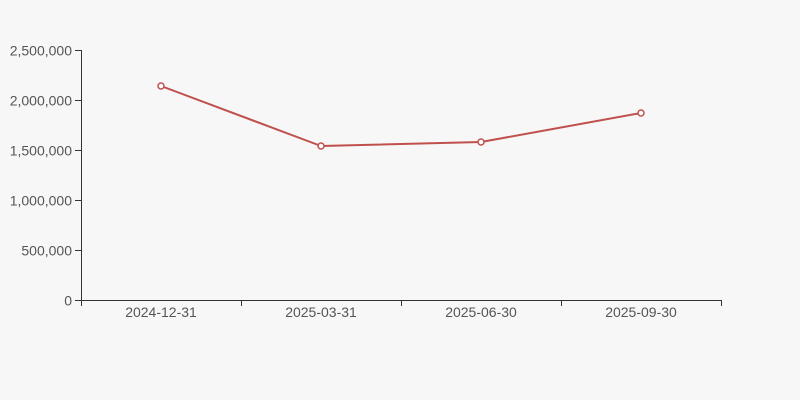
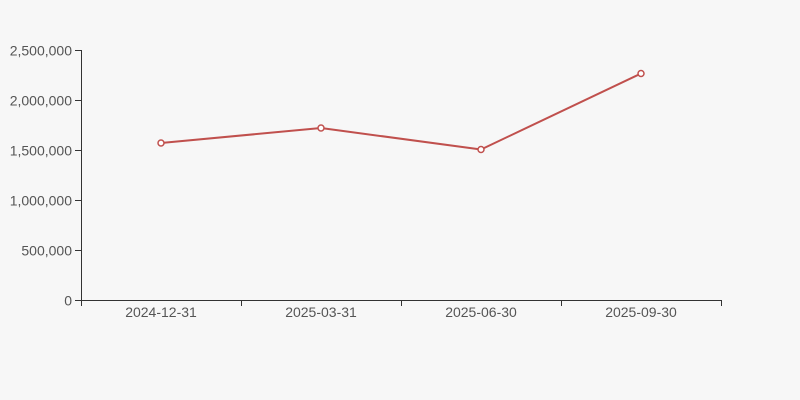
2024-12-31: 2140000 -> 1570000
2025-03-31: 1540000 -> 1720000
2025-06-30: 1580000 -> 1500000
2025-09-30: 1870000 -> 2260000
